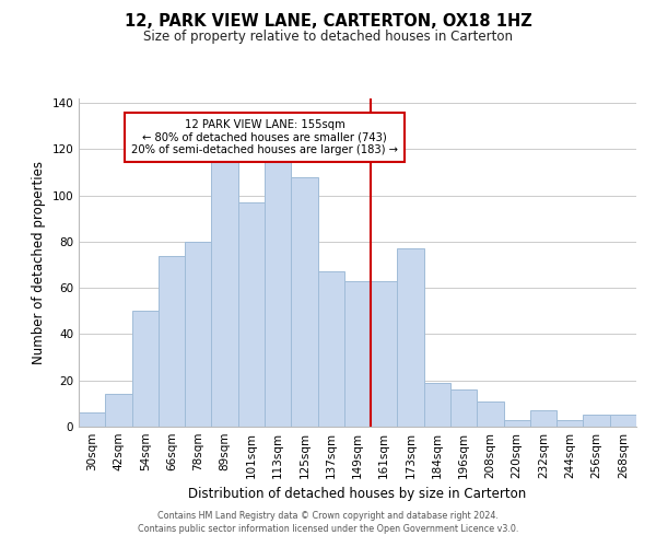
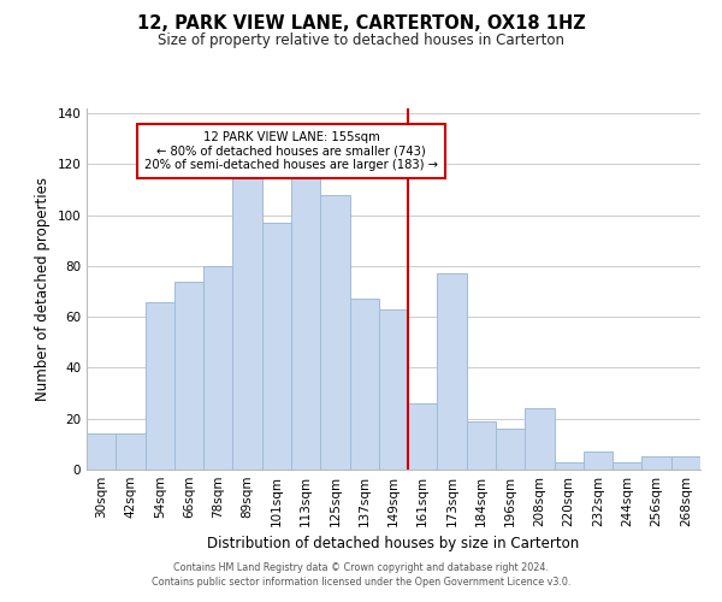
30sqm: 6 -> 14
54sqm: 50 -> 66
161sqm: 63 -> 26
208sqm: 11 -> 24
